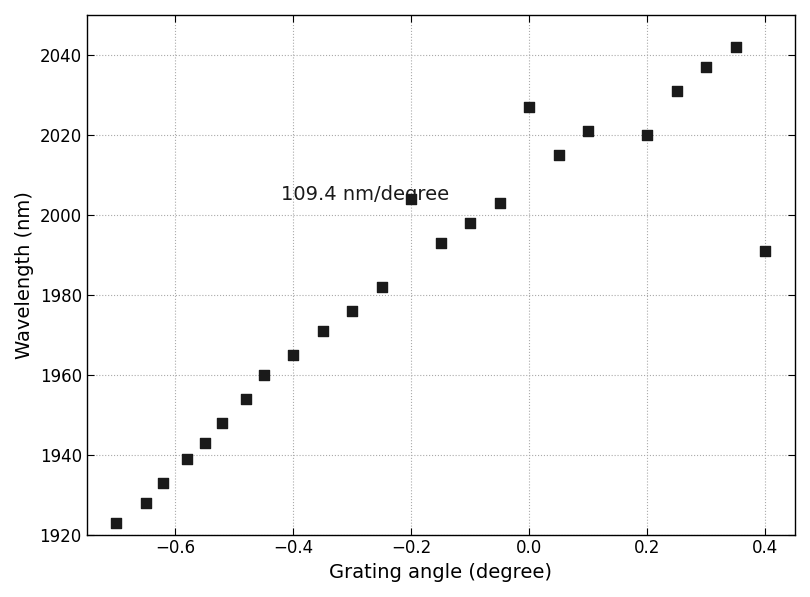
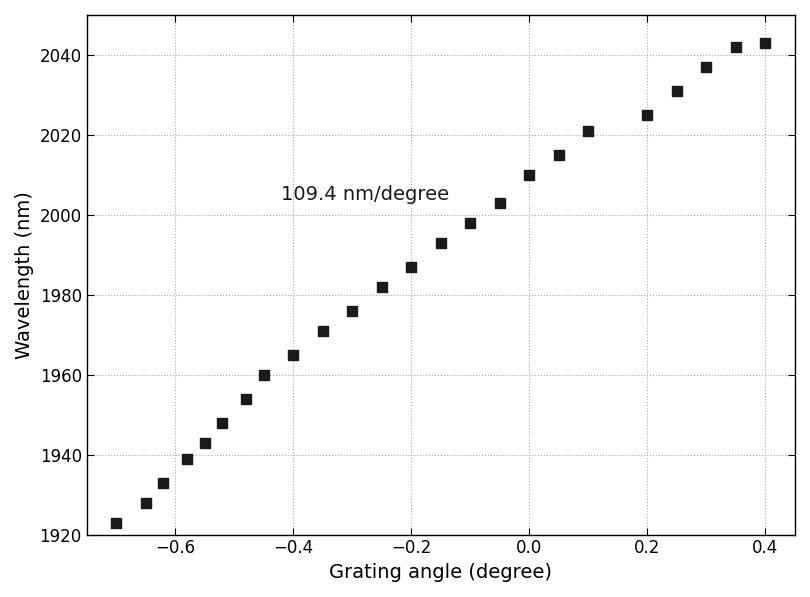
−0.2: 2004 -> 1987
0.0: 2027 -> 2010
0.2: 2020 -> 2025
0.4: 1991 -> 2043
